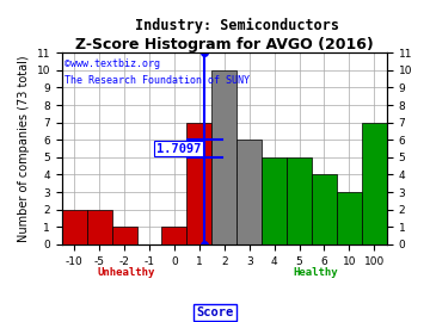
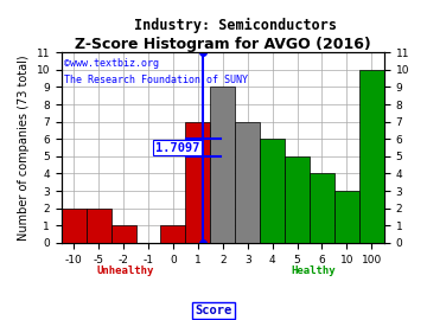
2: 10 -> 9
3: 6 -> 7
4: 5 -> 6
100: 7 -> 10
